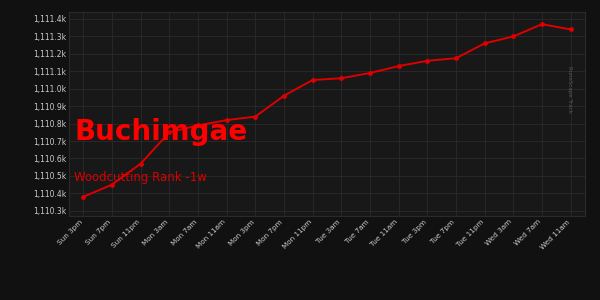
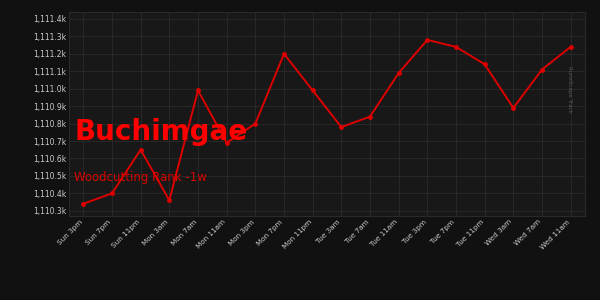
Sun 3pm: 1,110.38k -> 1,110.34k
Sun 7pm: 1,110.45k -> 1,110.40k
Sun 11pm: 1,110.57k -> 1,110.65k
Mon 3am: 1,110.75k -> 1,110.36k
Mon 7am: 1,110.79k -> 1,110.99k
Mon 11am: 1,110.82k -> 1,110.69k
Mon 3pm: 1,110.84k -> 1,110.80k
Mon 7pm: 1,110.96k -> 1,111.20k
Mon 11pm: 1,111.05k -> 1,110.99k
Tue 3am: 1,111.06k -> 1,110.78k
Tue 7am: 1,111.09k -> 1,110.84k
Tue 11am: 1,111.13k -> 1,111.09k
Tue 3pm: 1,111.16k -> 1,111.28k
Tue 7pm: 1,111.18k -> 1,111.24k
Tue 11pm: 1,111.26k -> 1,111.14k
Wed 3am: 1,111.30k -> 1,110.89k
Wed 7am: 1,111.37k -> 1,111.11k
Wed 11am: 1,111.34k -> 1,111.24k
